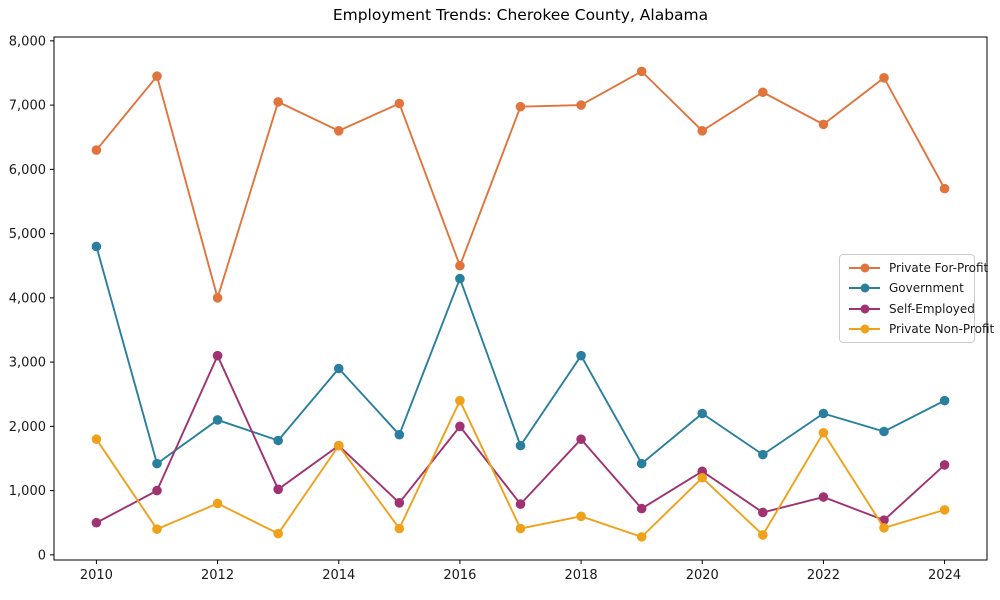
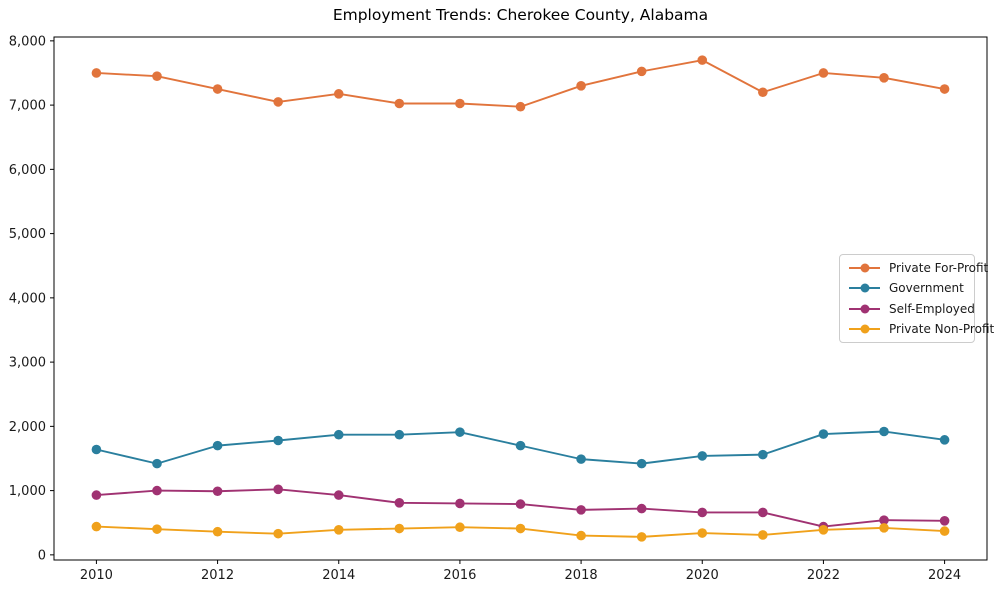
Private For-Profit/2010: 6300 -> 7500
Government/2010: 4800 -> 1600
Self-Employed/2010: 500 -> 900
Private Non-Profit/2010: 1800 -> 400
Private For-Profit/2012: 4000 -> 7200
Government/2012: 2100 -> 1700
Self-Employed/2012: 3100 -> 1000
Private Non-Profit/2012: 800 -> 400
Private For-Profit/2014: 6600 -> 7200
Government/2014: 2900 -> 1900
Self-Employed/2014: 1700 -> 900
Private Non-Profit/2014: 1700 -> 400
Private For-Profit/2016: 4500 -> 7000
Government/2016: 4300 -> 1900
Self-Employed/2016: 2000 -> 800
Private Non-Profit/2016: 2400 -> 400
Private For-Profit/2018: 7000 -> 7300
Government/2018: 3100 -> 1500
Self-Employed/2018: 1800 -> 700
Private Non-Profit/2018: 600 -> 300
Private For-Profit/2020: 6600 -> 7700
Government/2020: 2200 -> 1500
Self-Employed/2020: 1300 -> 700
Private Non-Profit/2020: 1200 -> 300
Private For-Profit/2022: 6700 -> 7500
Government/2022: 2200 -> 1900
Self-Employed/2022: 900 -> 400
Private Non-Profit/2022: 1900 -> 400
Private For-Profit/2024: 5700 -> 7200
Government/2024: 2400 -> 1800
Self-Employed/2024: 1400 -> 500
Private Non-Profit/2024: 700 -> 400
